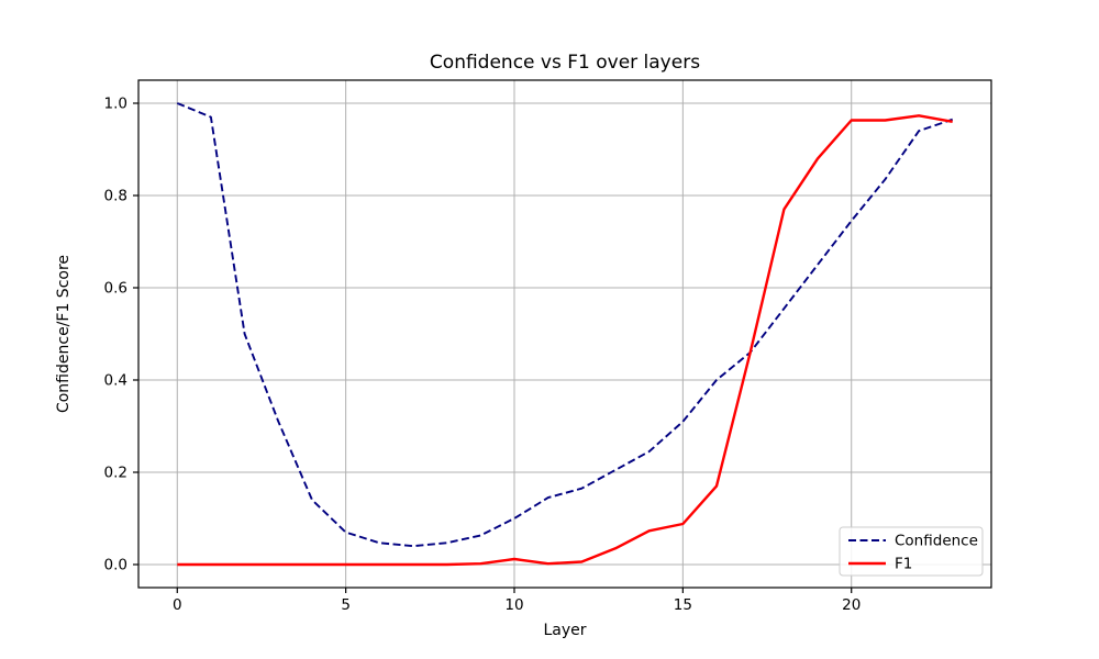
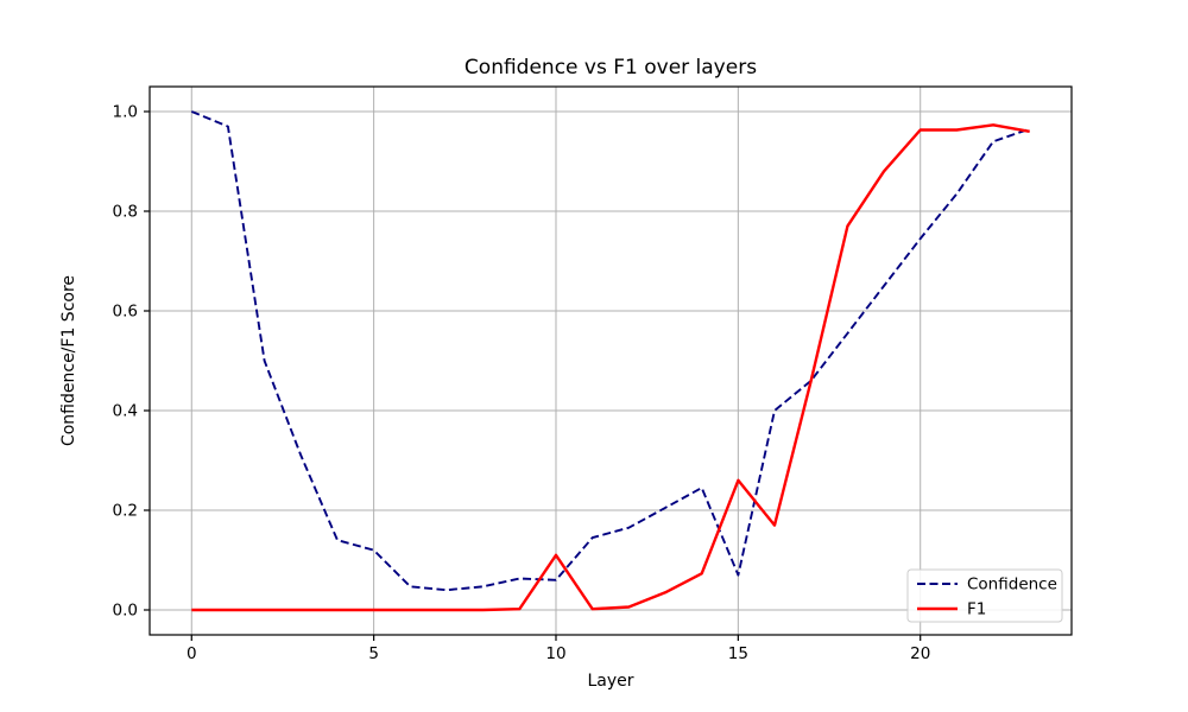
Confidence/5: 0.07 -> 0.12
Confidence/10: 0.10 -> 0.06
F1/10: 0.01 -> 0.11
Confidence/15: 0.31 -> 0.07
F1/15: 0.09 -> 0.26
